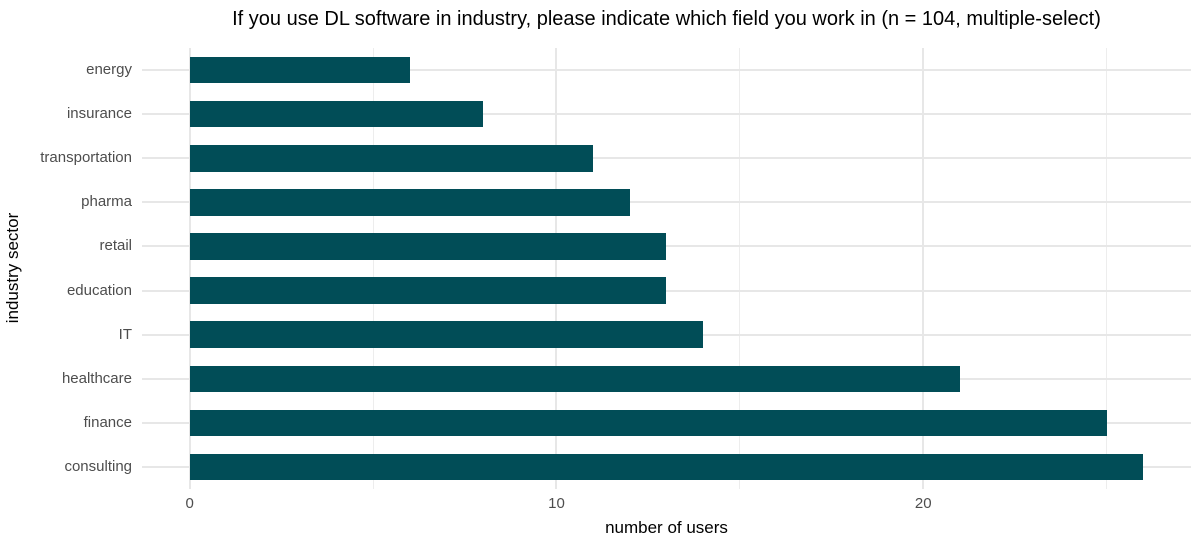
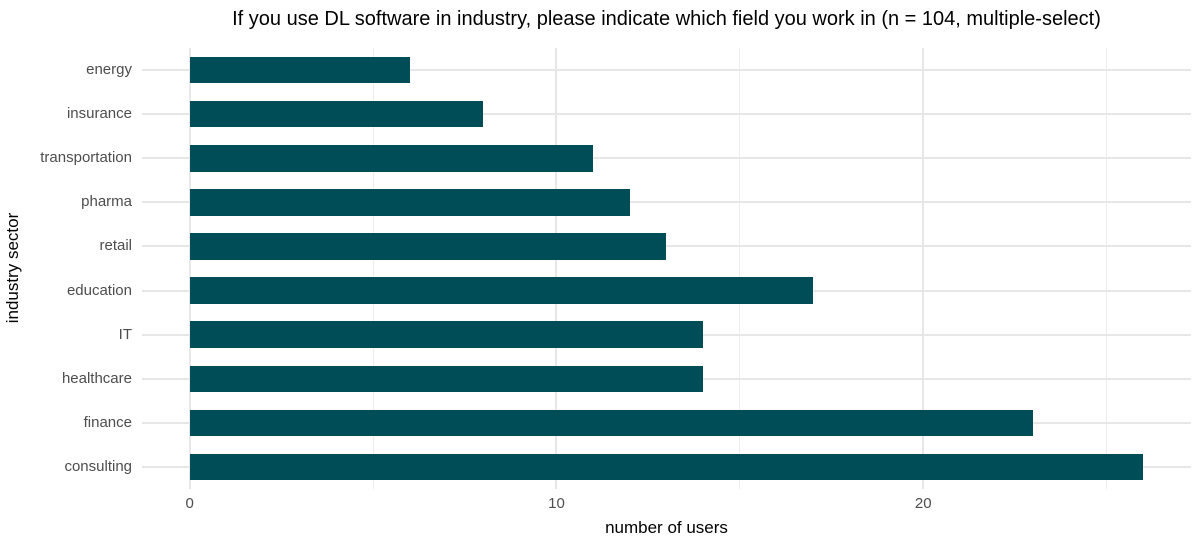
education: 13 -> 17
healthcare: 21 -> 14
finance: 25 -> 23
